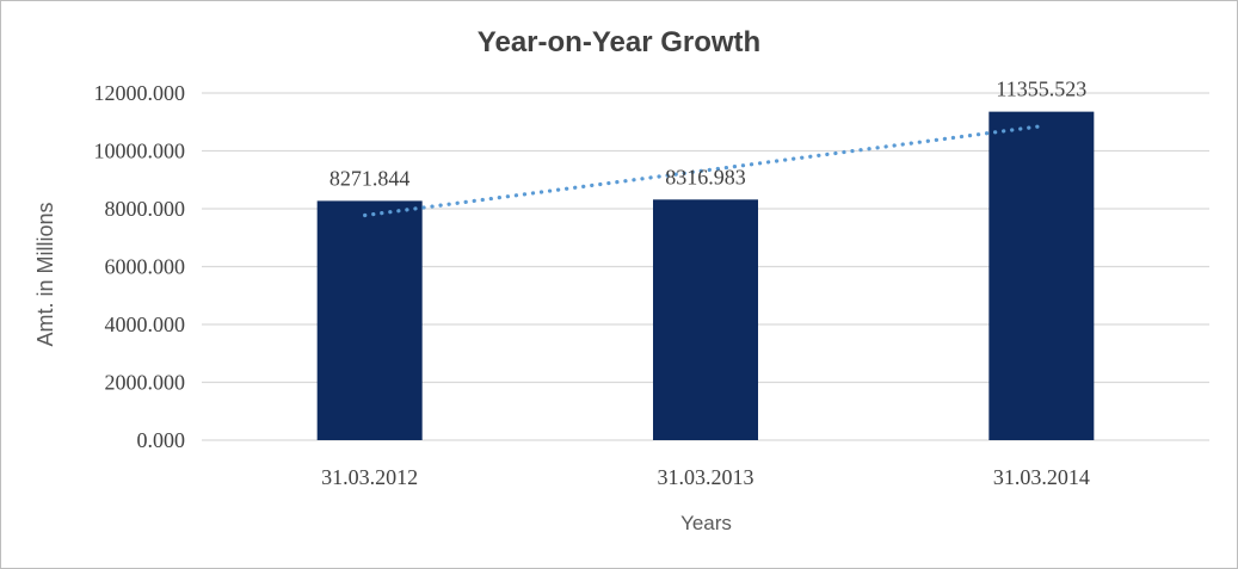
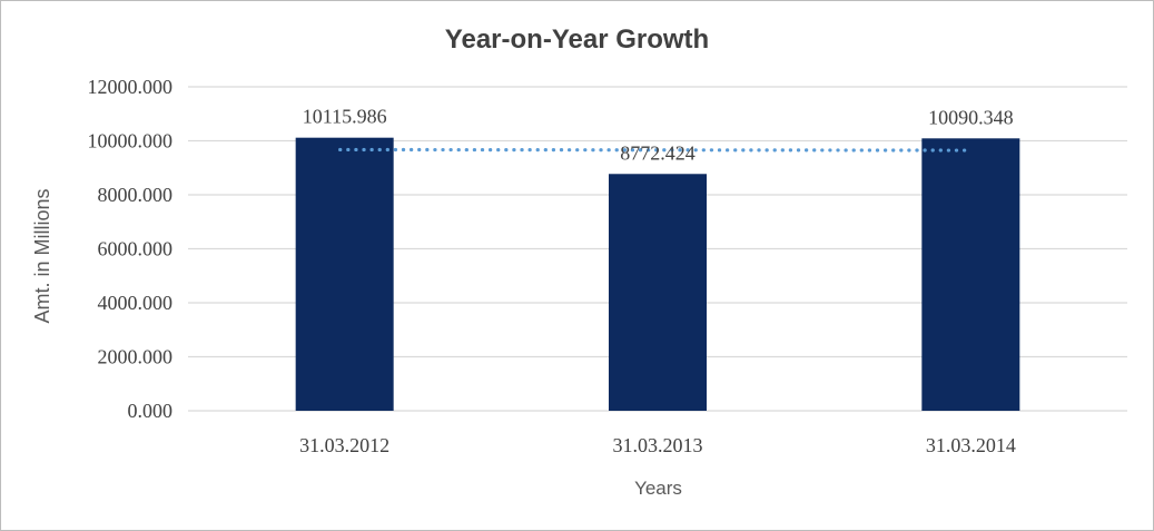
31.03.2012: 8271.844 -> 10115.986
31.03.2013: 8316.983 -> 8772.424
31.03.2014: 11355.523 -> 10090.348
